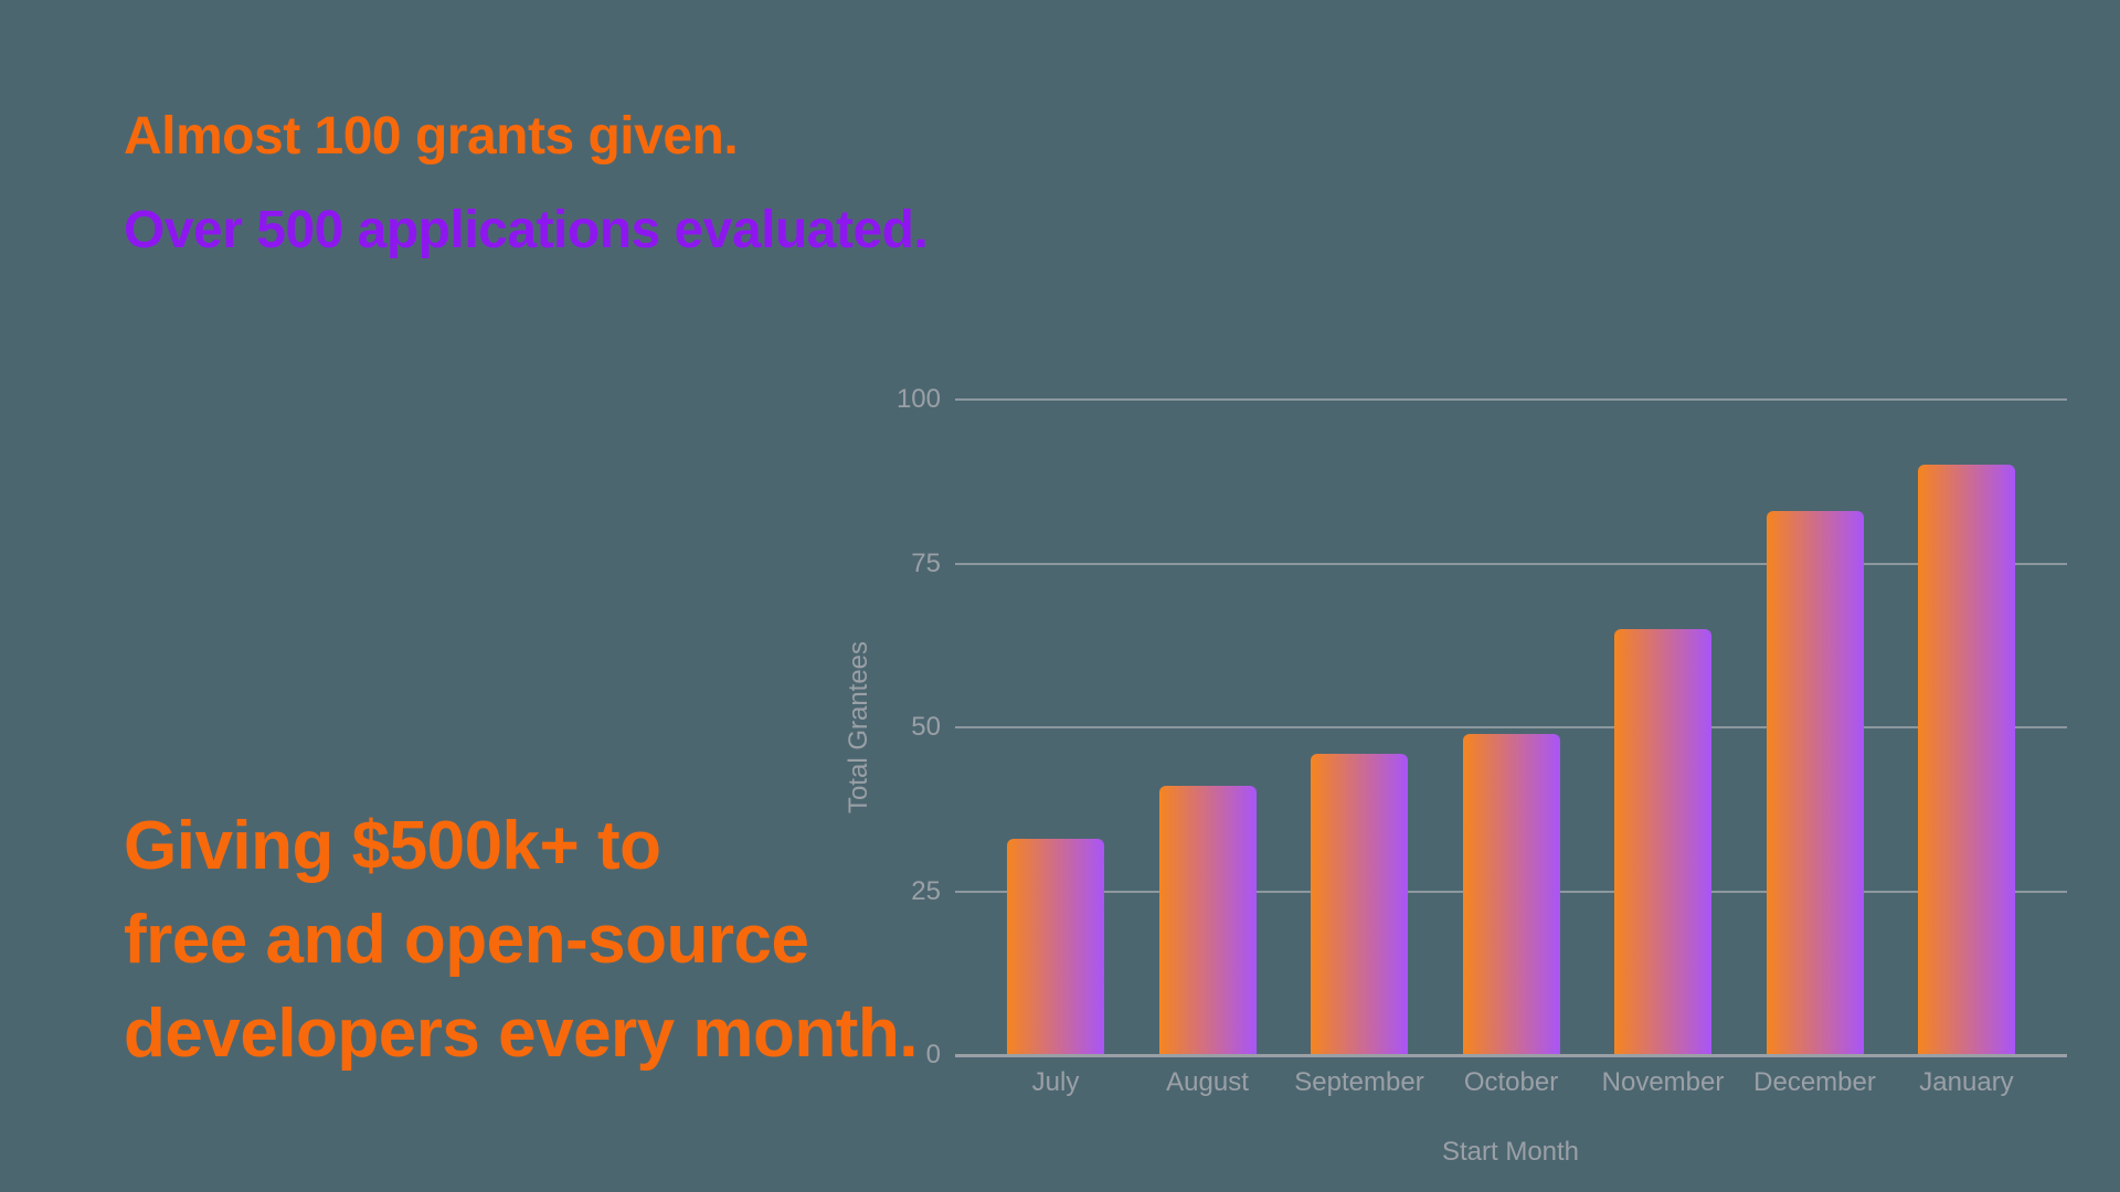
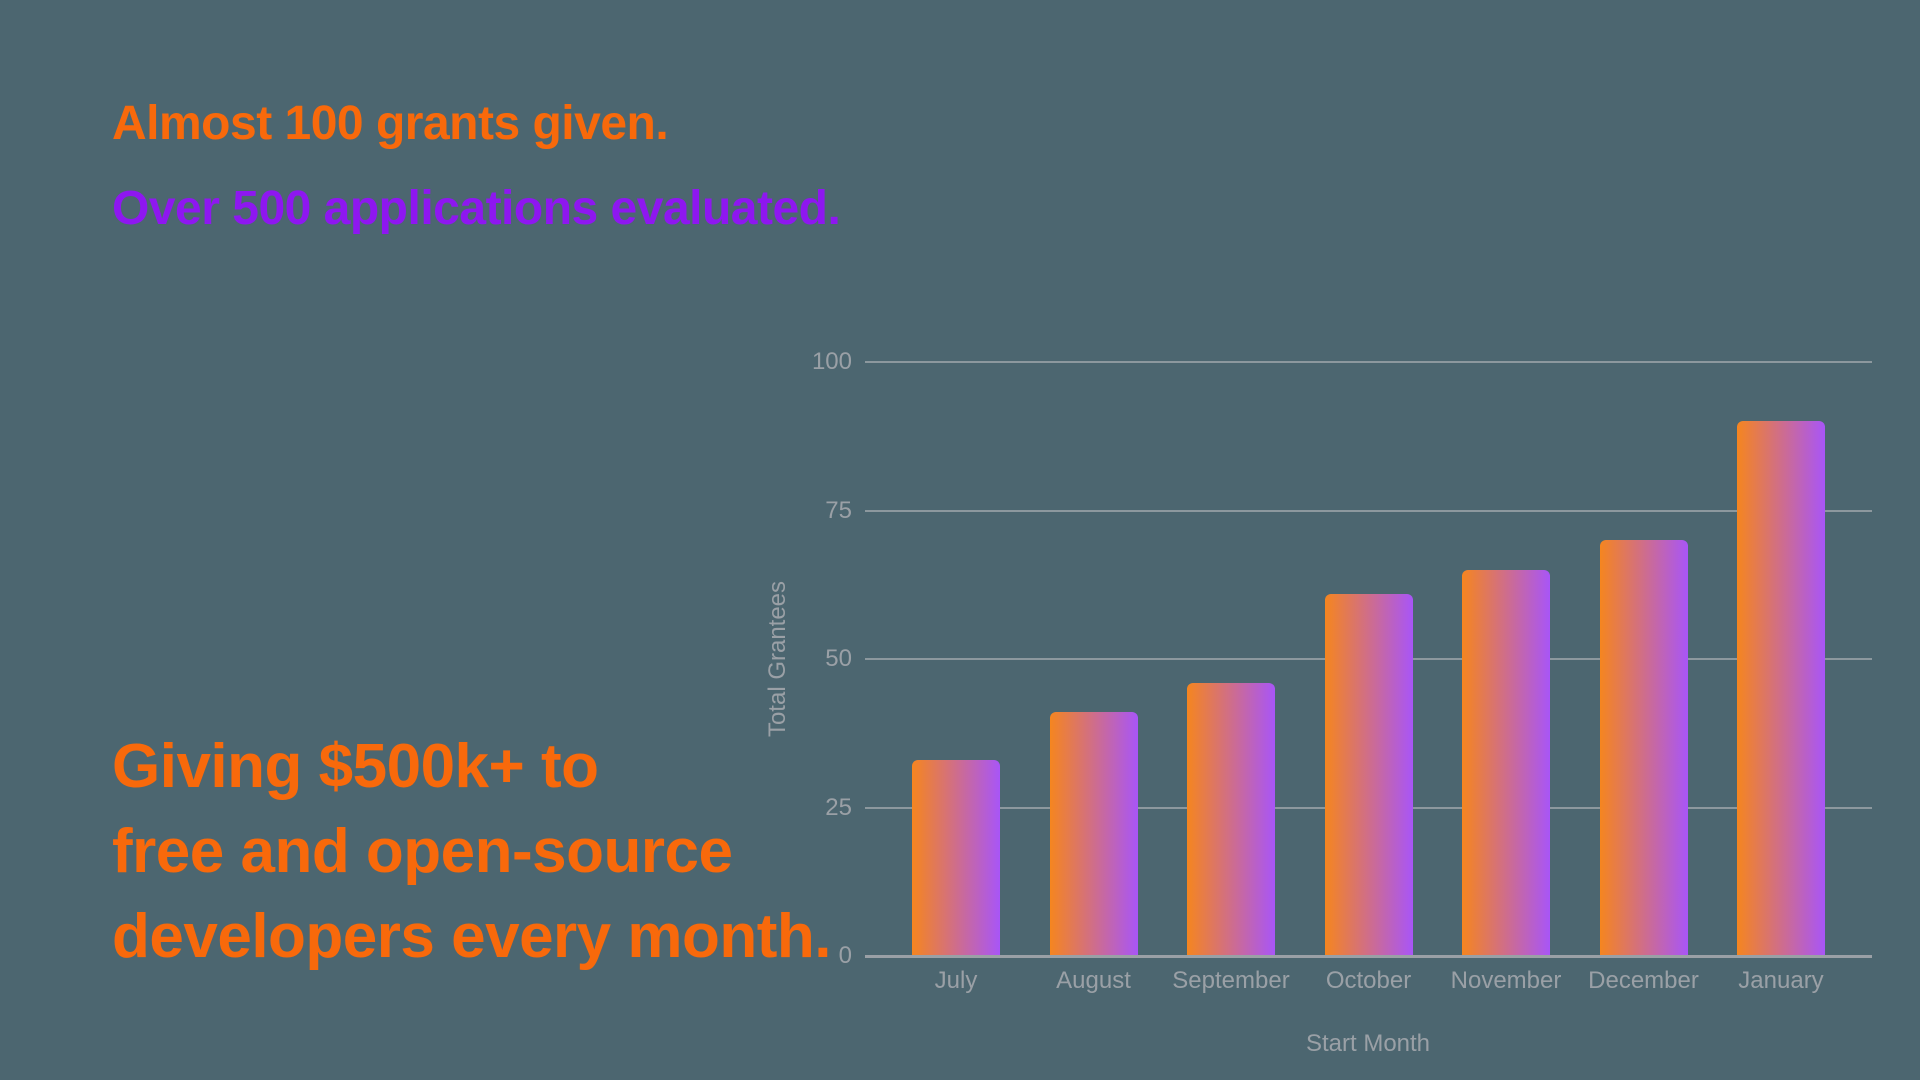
October: 49 -> 61
December: 83 -> 70
